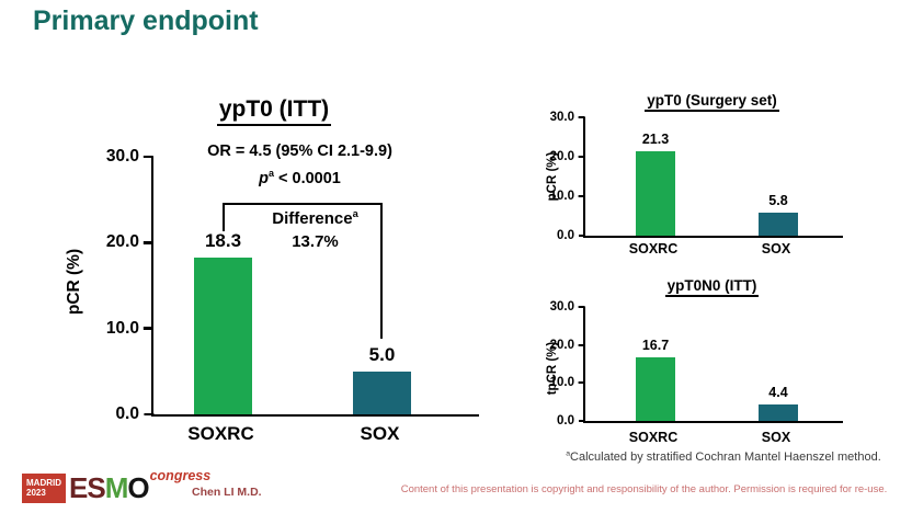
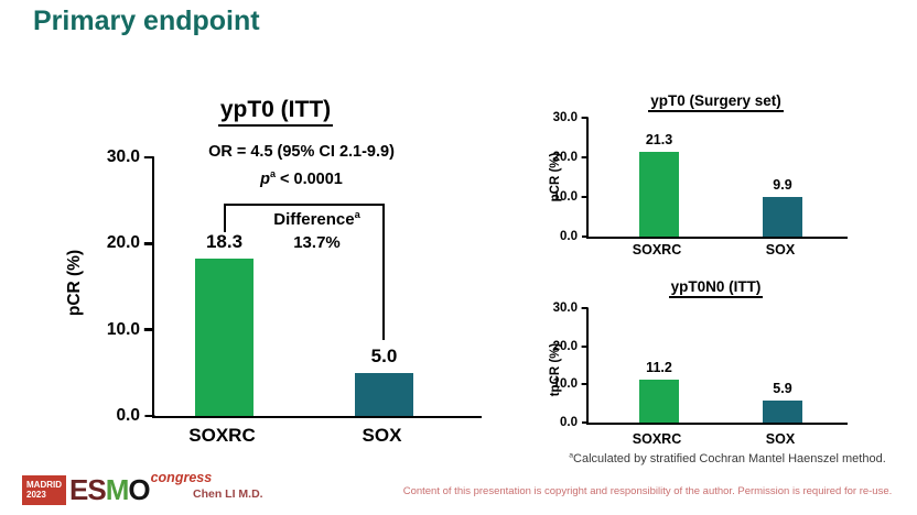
ypT0 (Surgery set)/SOX: 5.8 -> 9.9
ypT0N0 (ITT)/SOXRC: 16.7 -> 11.2
ypT0N0 (ITT)/SOX: 4.4 -> 5.9
